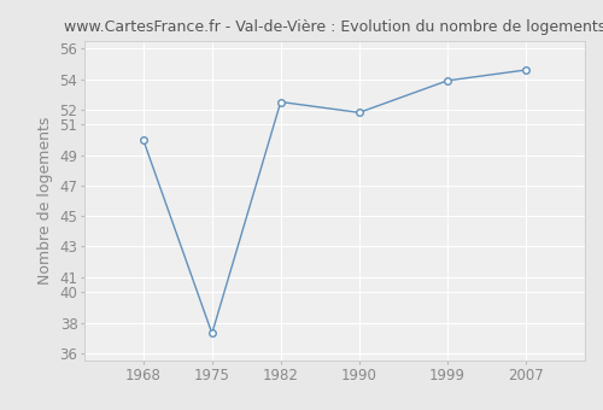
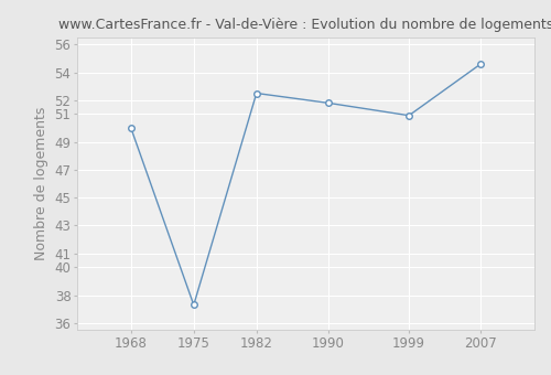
1999: 53.9 -> 50.9
